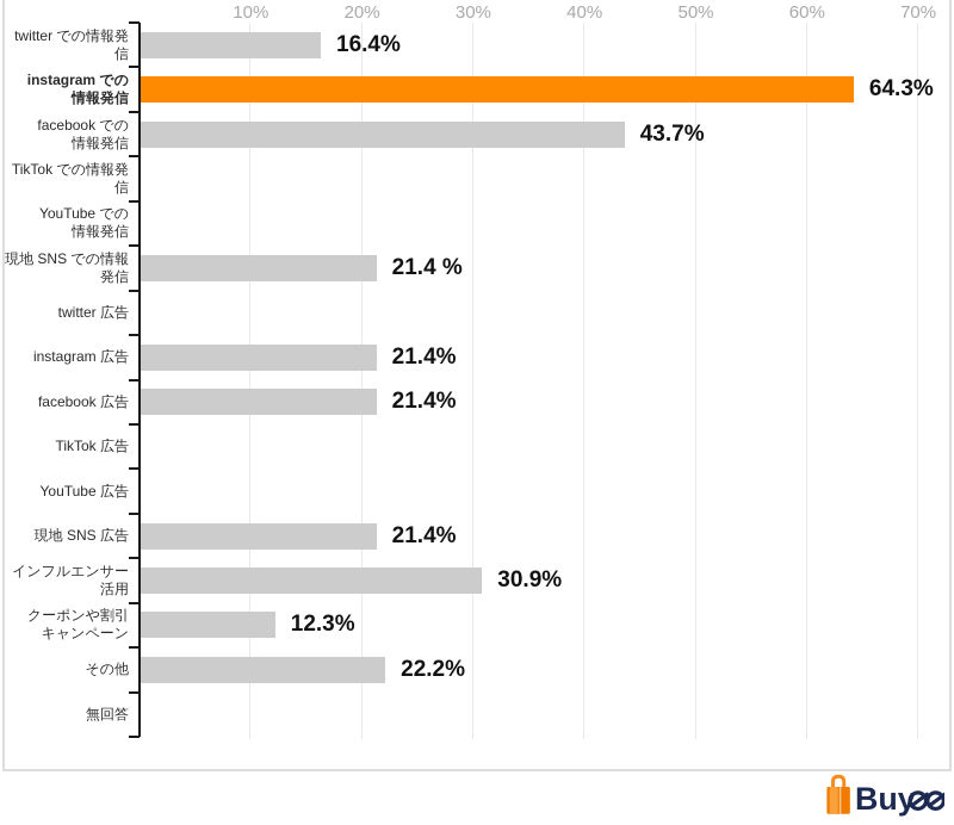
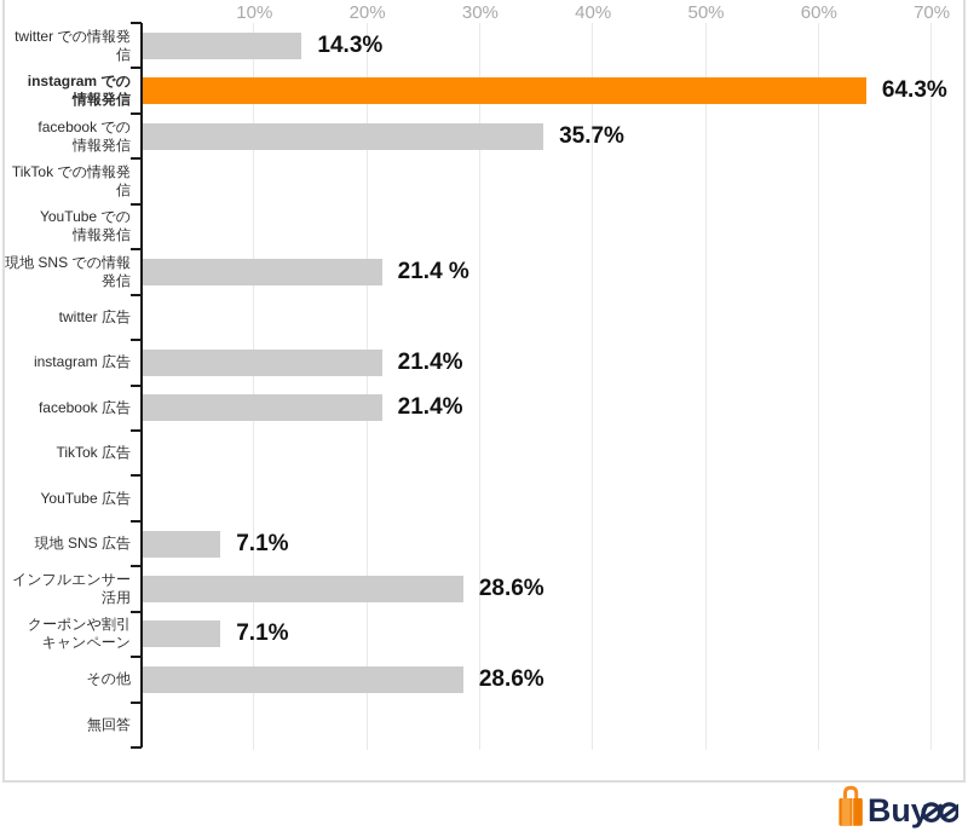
twitter での情報発信: 16.4% -> 14.3%
facebook での 情報発信: 43.7% -> 35.7%
現地 SNS 広告: 21.4% -> 7.1%
インフルエンサー活用: 30.9% -> 28.6%
クーポンや割引 キャンペーン: 12.3% -> 7.1%
その他: 22.2% -> 28.6%
